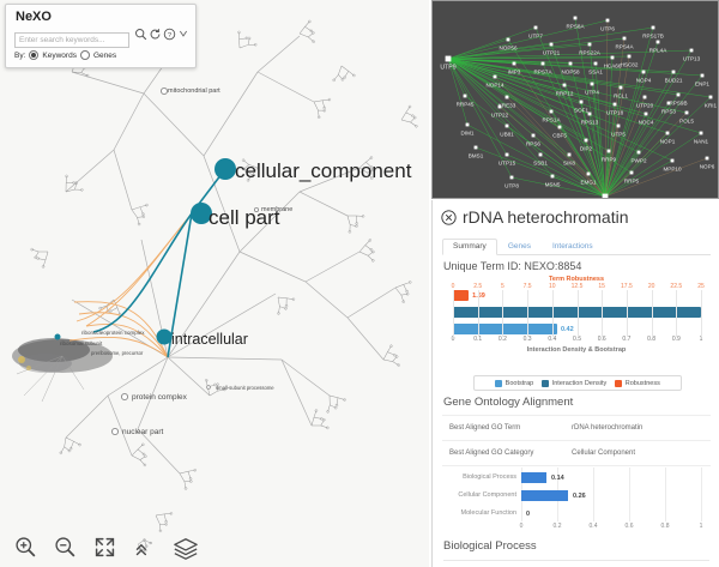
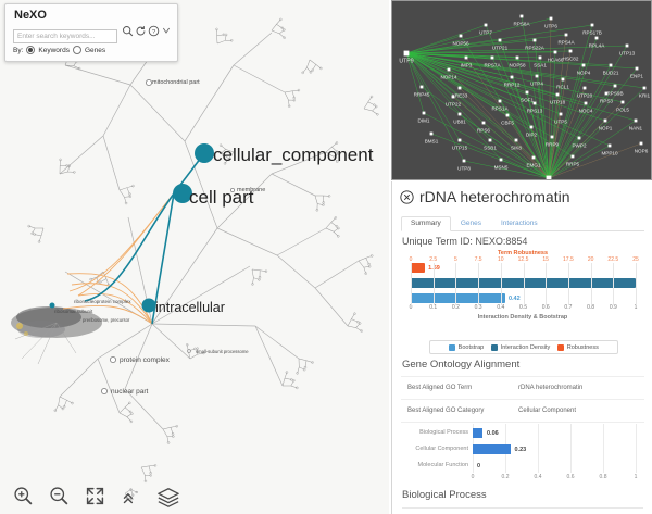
Gene Ontology Alignment/Biological Process: 0.14 -> 0.06
Gene Ontology Alignment/Cellular Component: 0.26 -> 0.23
